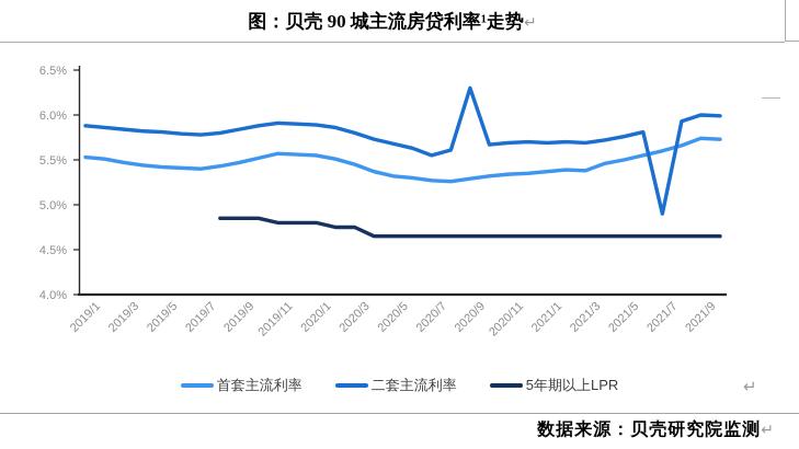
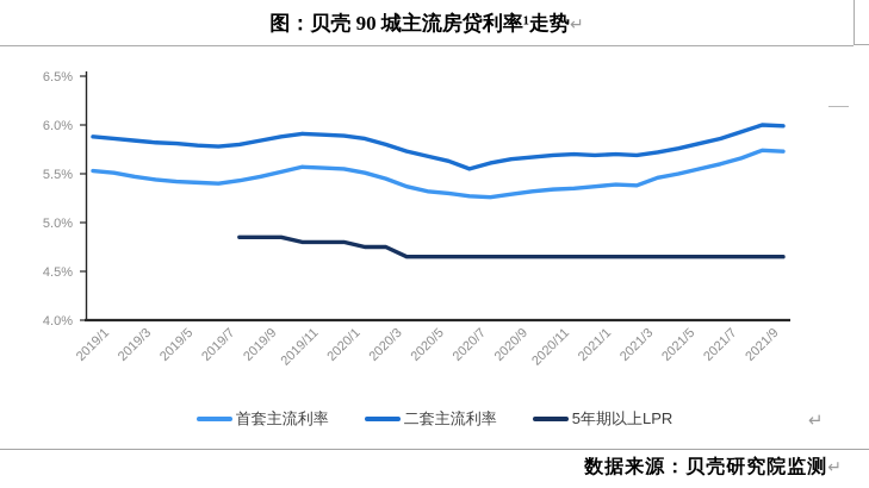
二套主流利率/2020/9: 6.3% -> 5.7%
二套主流利率/2021/7: 4.9% -> 5.9%
